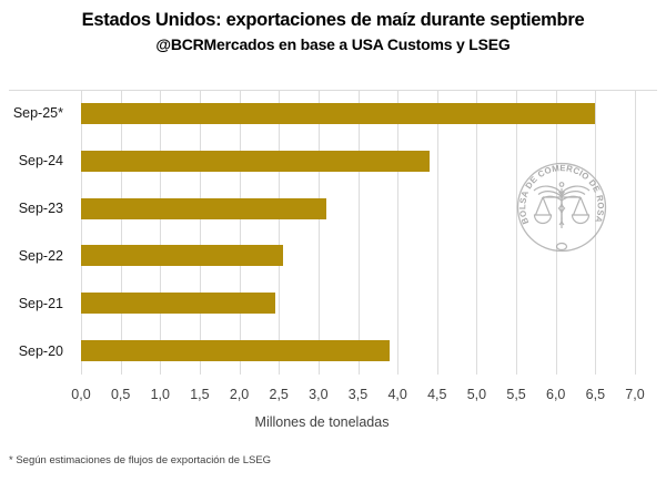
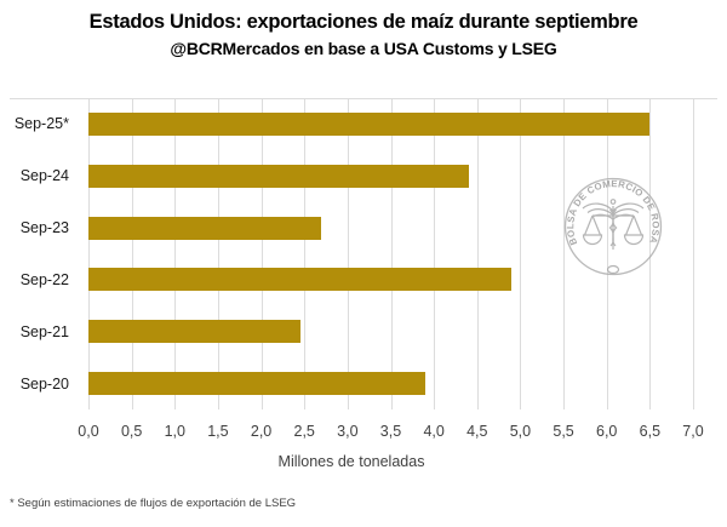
Sep-23: 3,1 -> 2,7
Sep-22: 2,5 -> 4,9
